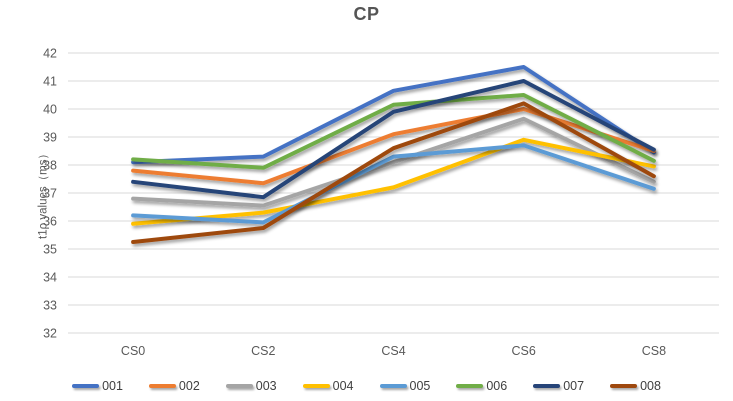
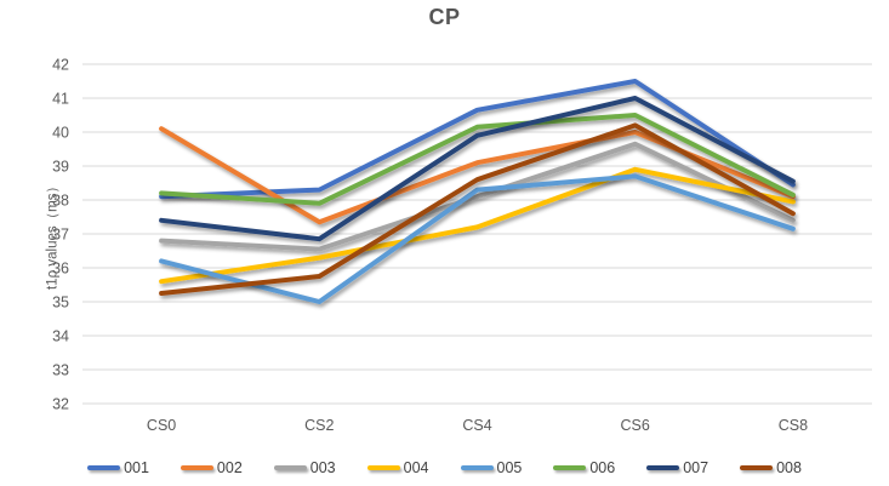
002/CS0: 37.8 -> 40.1
004/CS0: 35.9 -> 35.6
005/CS2: 36.0 -> 35.0
002/CS8: 38.5 -> 38.1
